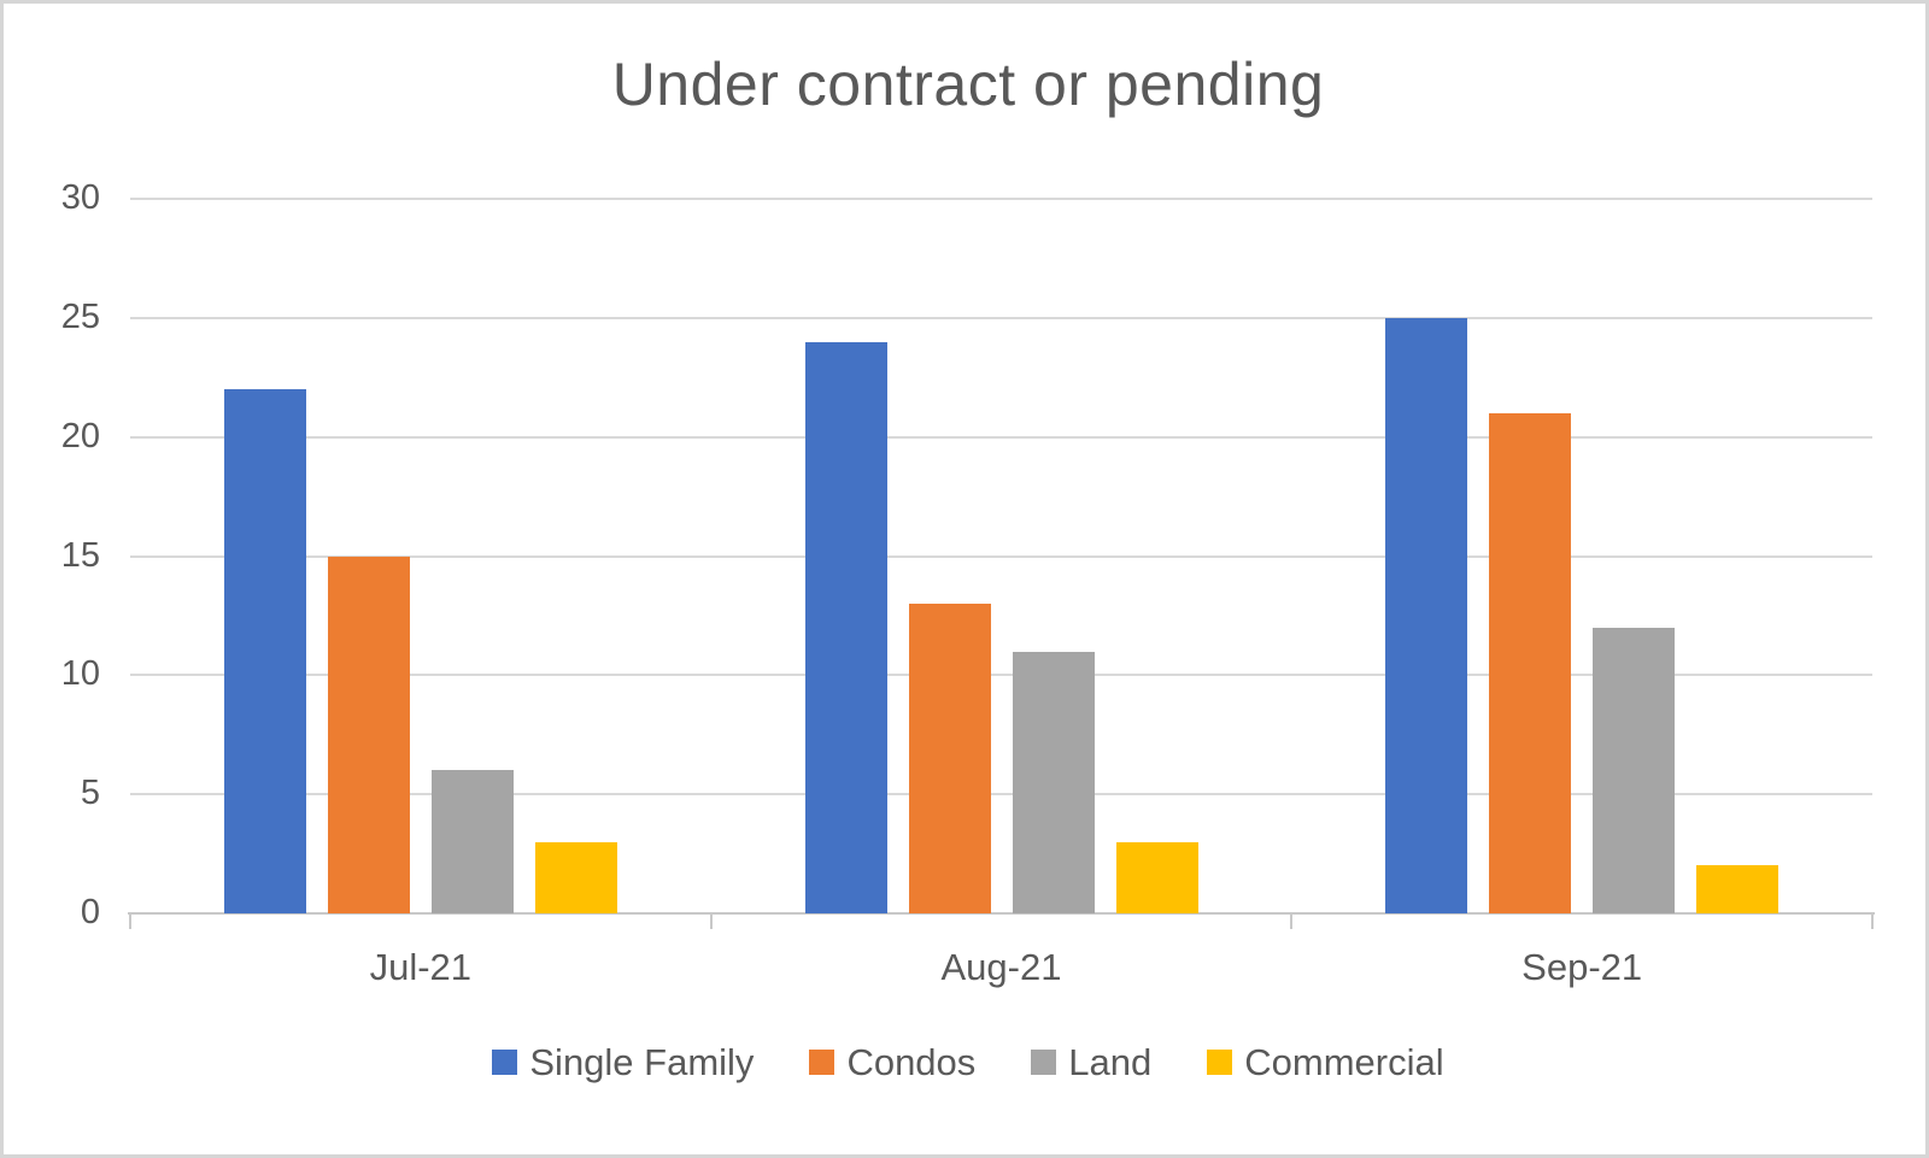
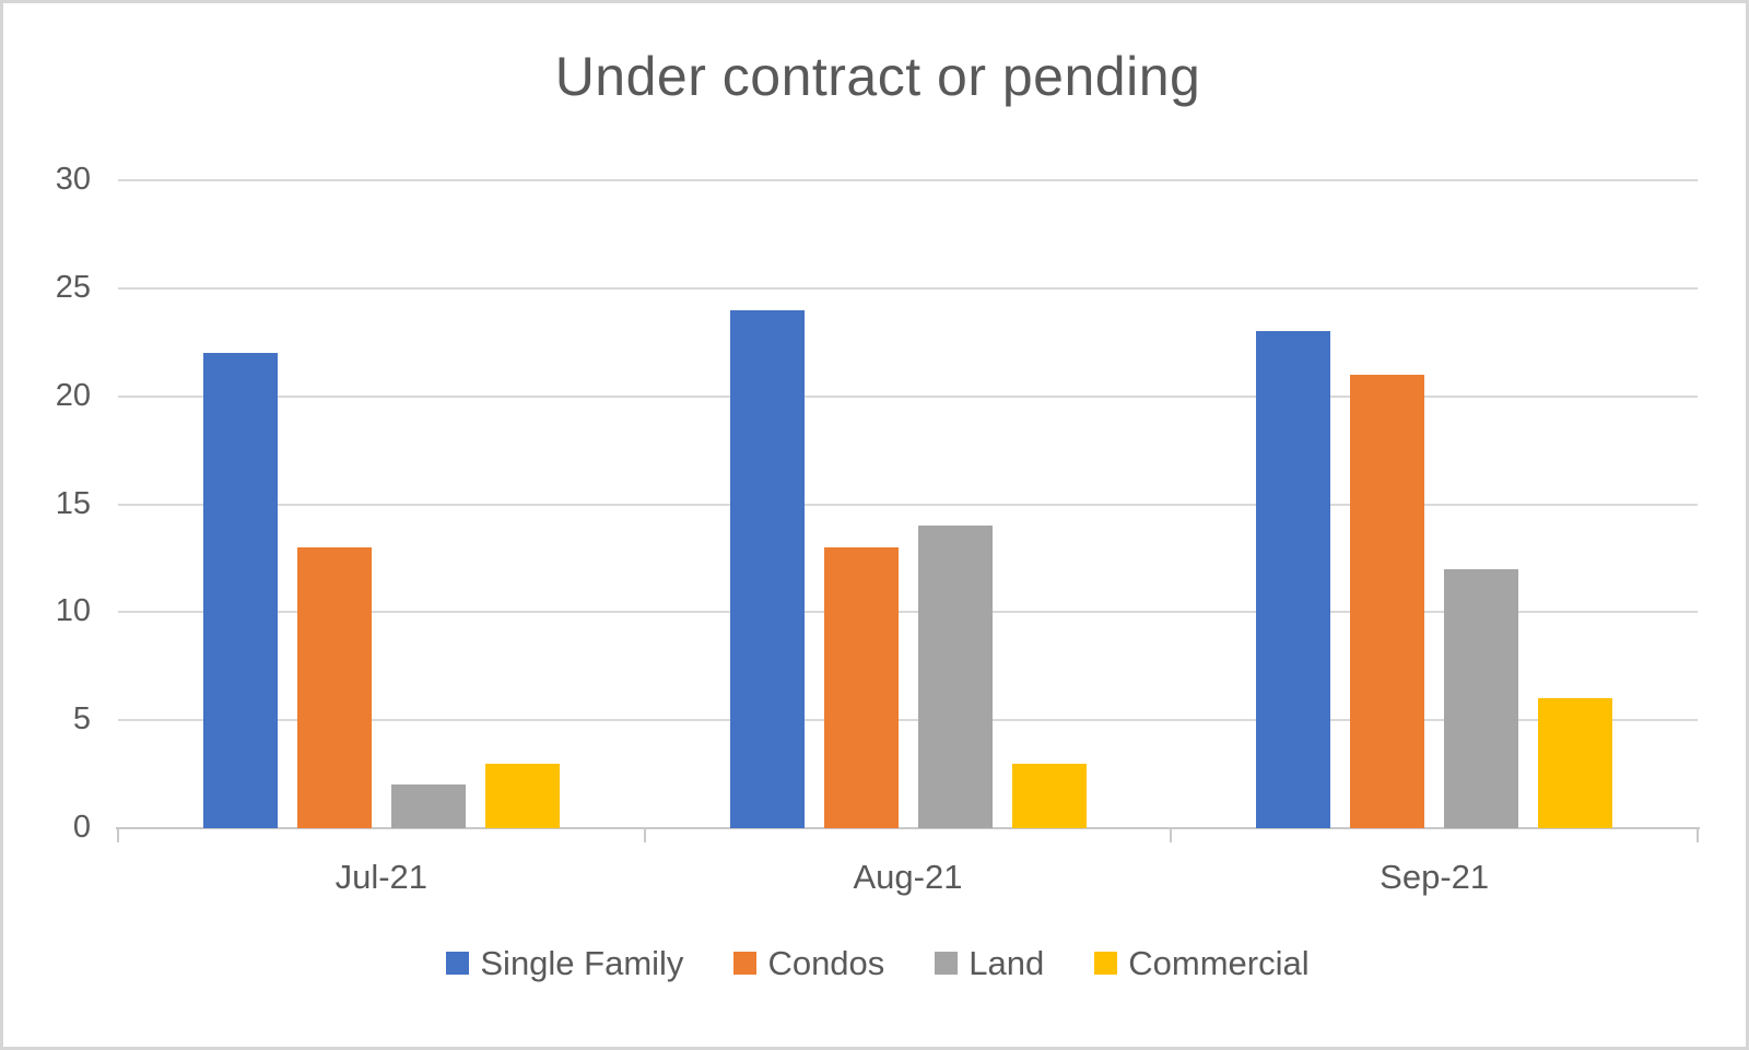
Condos/Jul-21: 15 -> 13
Land/Jul-21: 6 -> 2
Land/Aug-21: 11 -> 14
Single Family/Sep-21: 25 -> 23
Commercial/Sep-21: 2 -> 6
